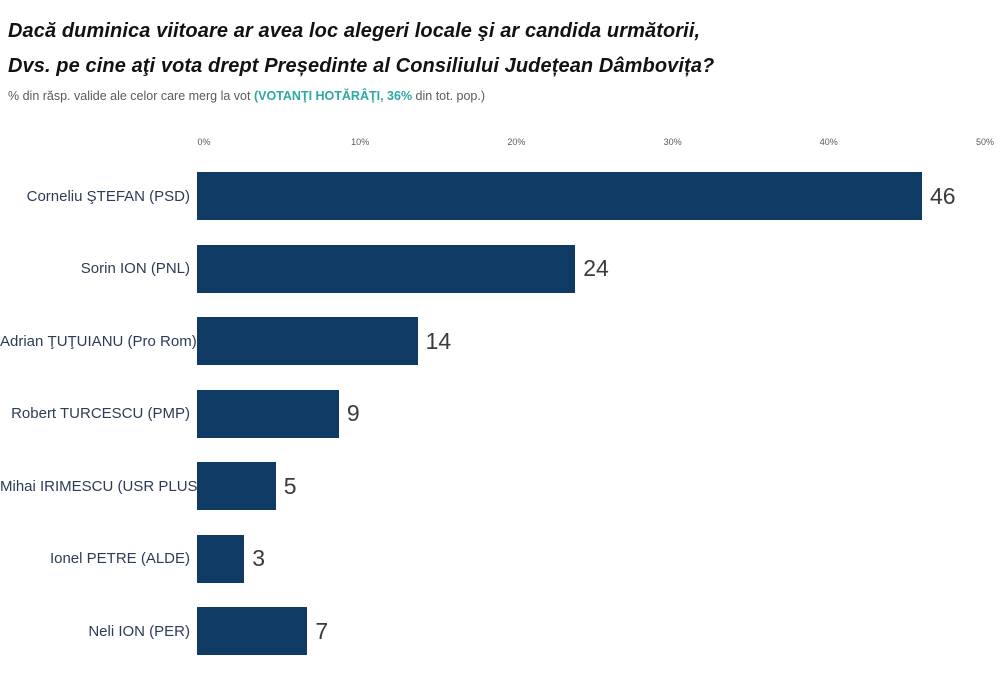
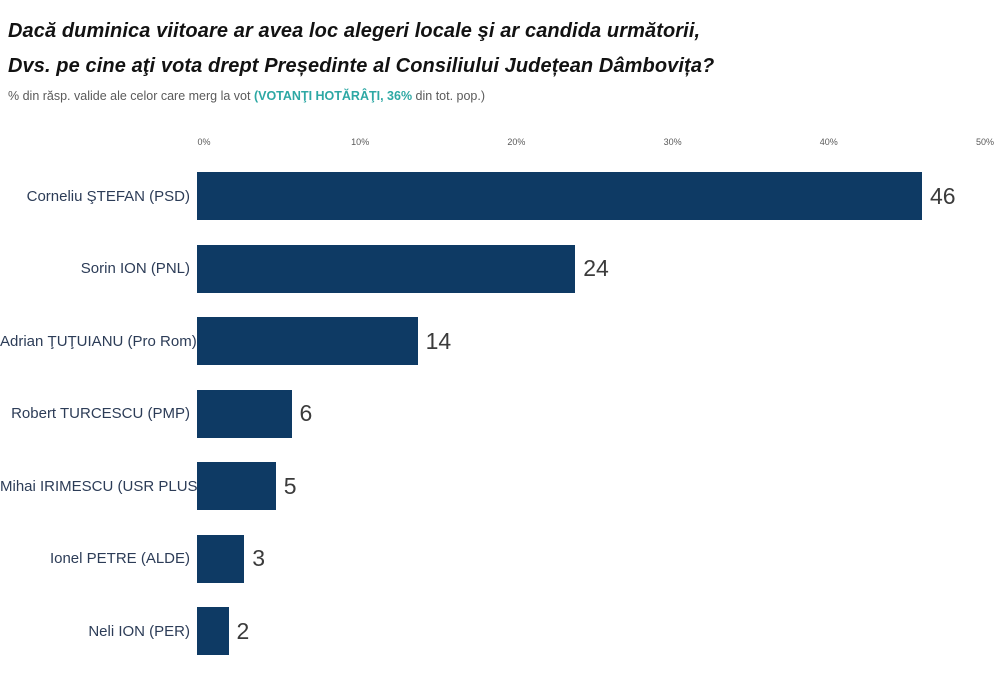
Robert TURCESCU (PMP): 9 -> 6
Neli ION (PER): 7 -> 2
